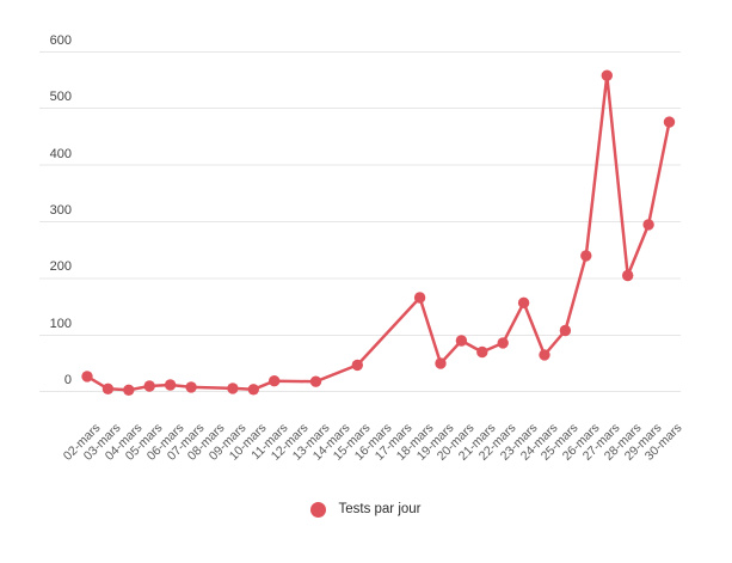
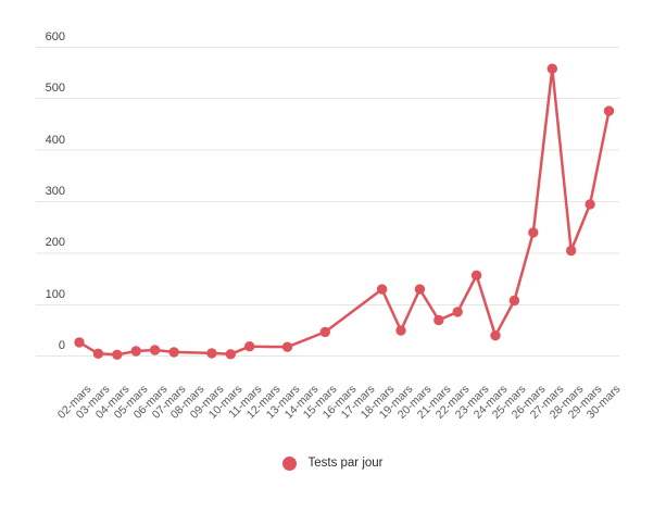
18-mars: 170 -> 130
20-mars: 90 -> 130
24-mars: 60 -> 40
